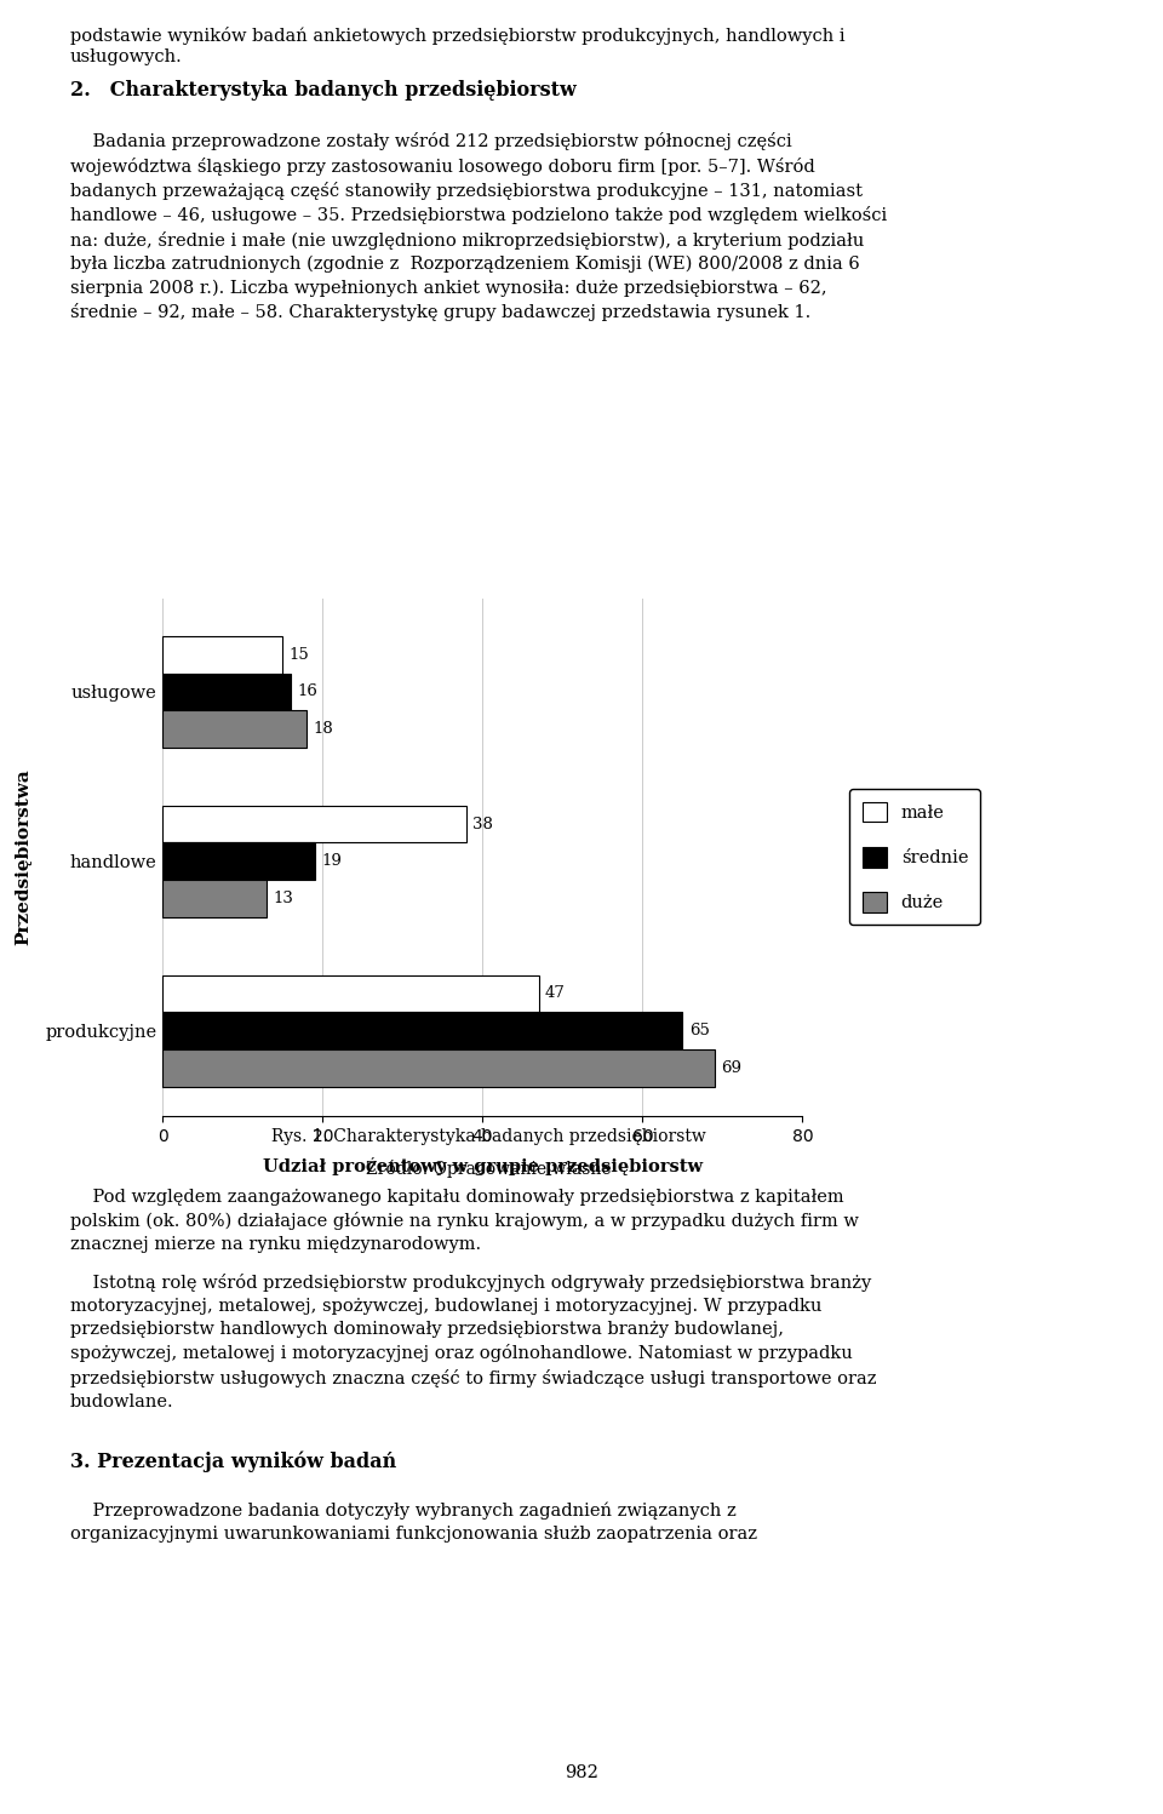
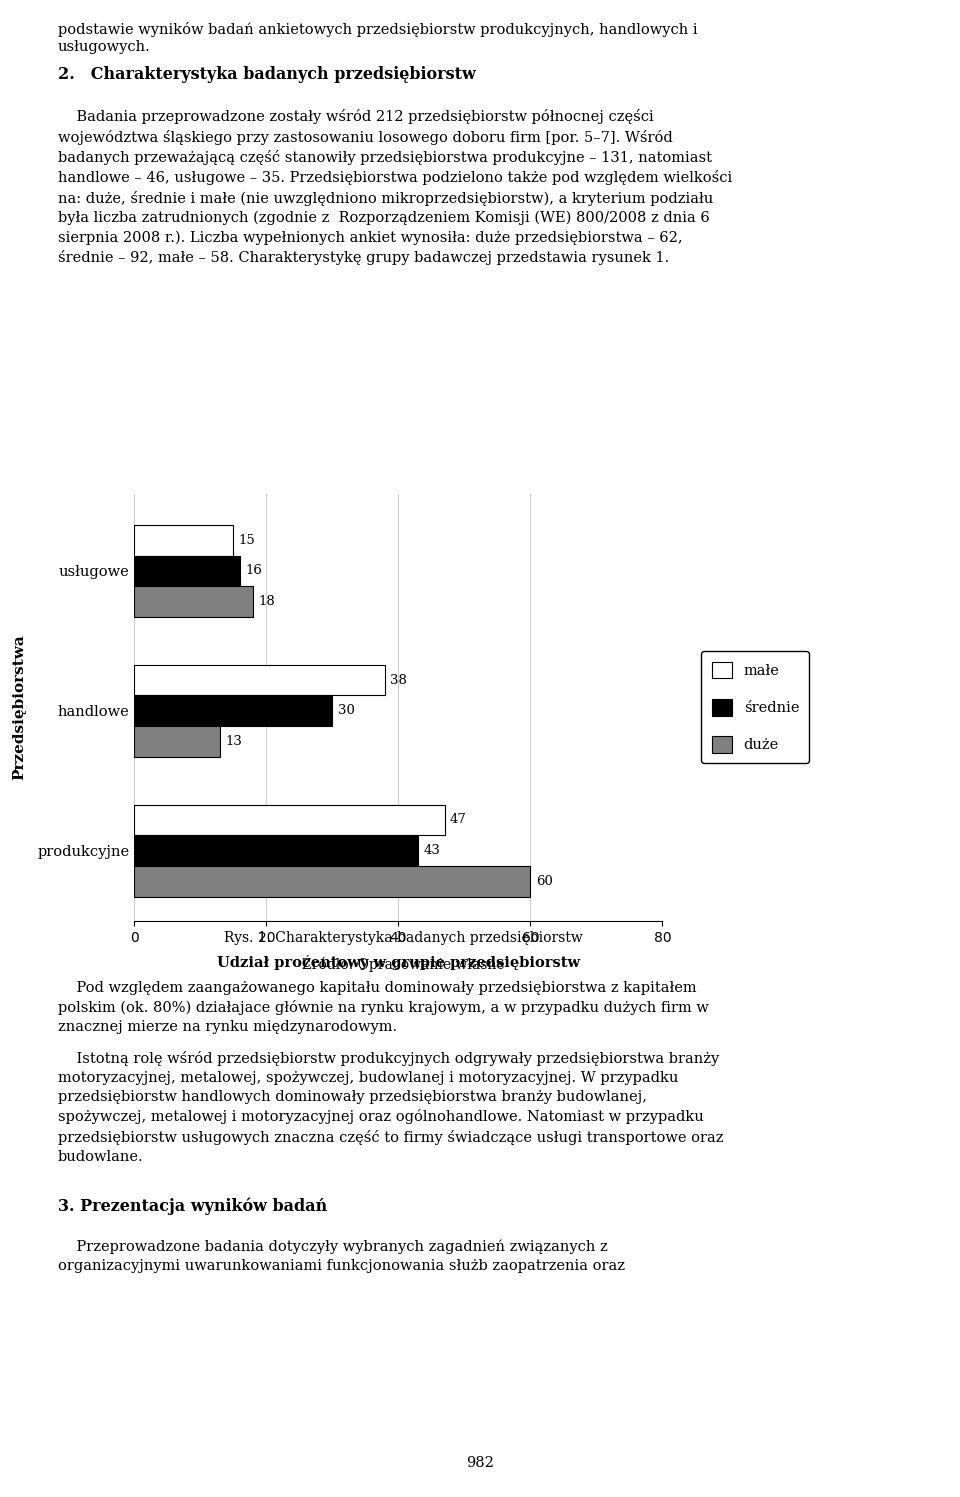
średnie/handlowe: 19 -> 30
średnie/produkcyjne: 65 -> 43
duże/produkcyjne: 69 -> 60
